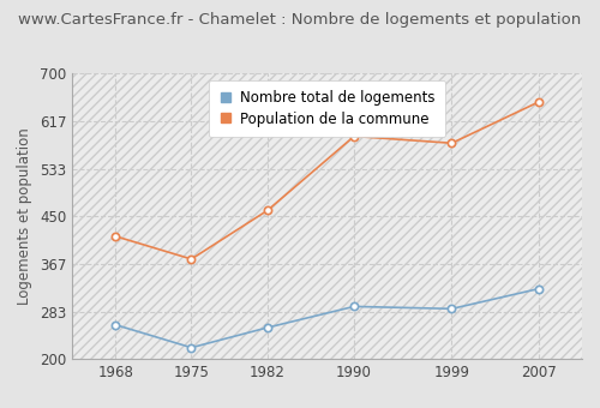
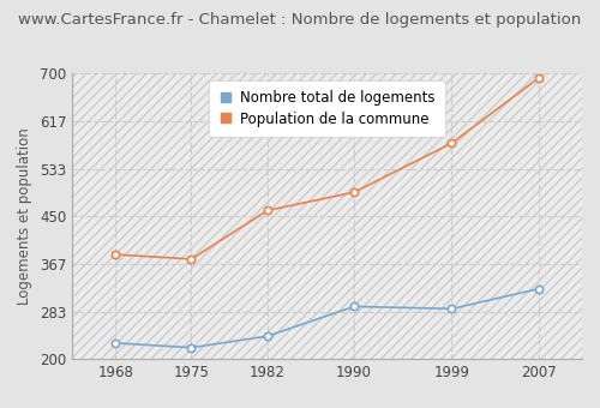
Nombre total de logements/1968: 260 -> 228
Population de la commune/1968: 415 -> 383
Nombre total de logements/1982: 255 -> 240
Population de la commune/1990: 590 -> 492
Population de la commune/2007: 650 -> 692
